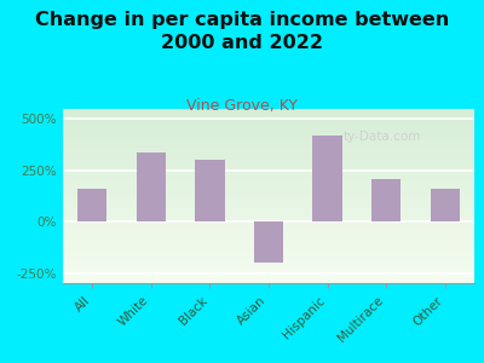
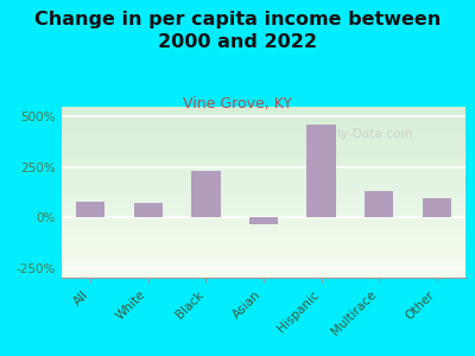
All: 160% -> 80%
White: 340% -> 70%
Black: 300% -> 230%
Asian: -200% -> -40%
Hispanic: 420% -> 460%
Multirace: 210% -> 130%
Other: 160% -> 100%
